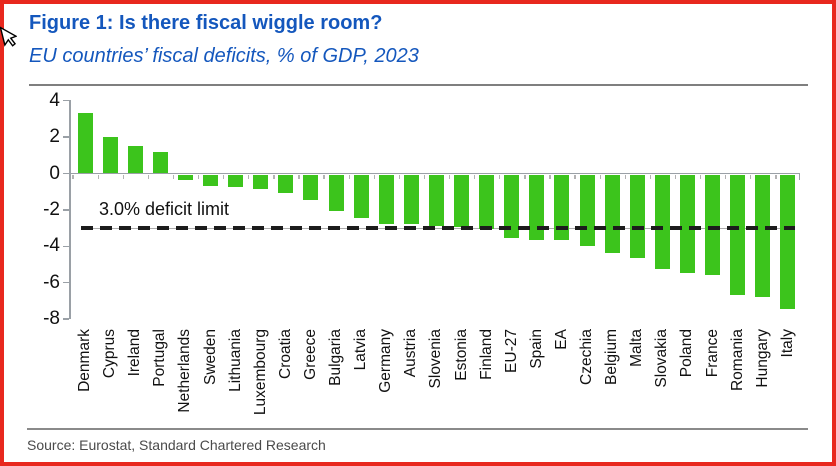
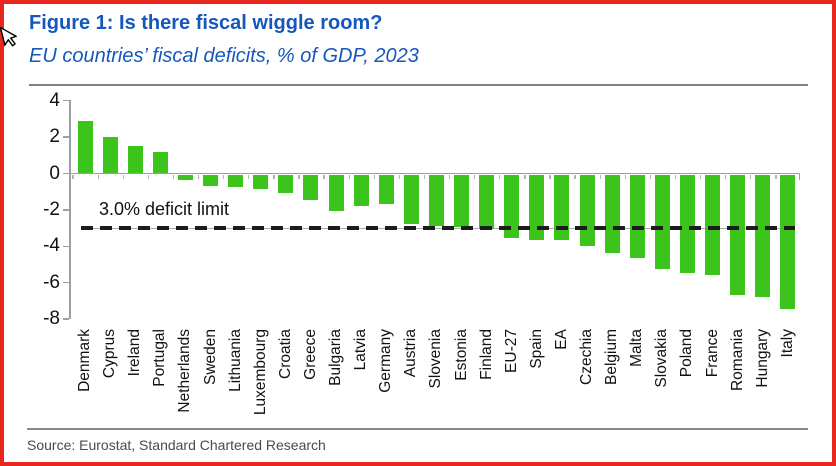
Denmark: 3.3 -> 2.9
Latvia: -2.4 -> -1.7
Germany: -2.7 -> -1.6
